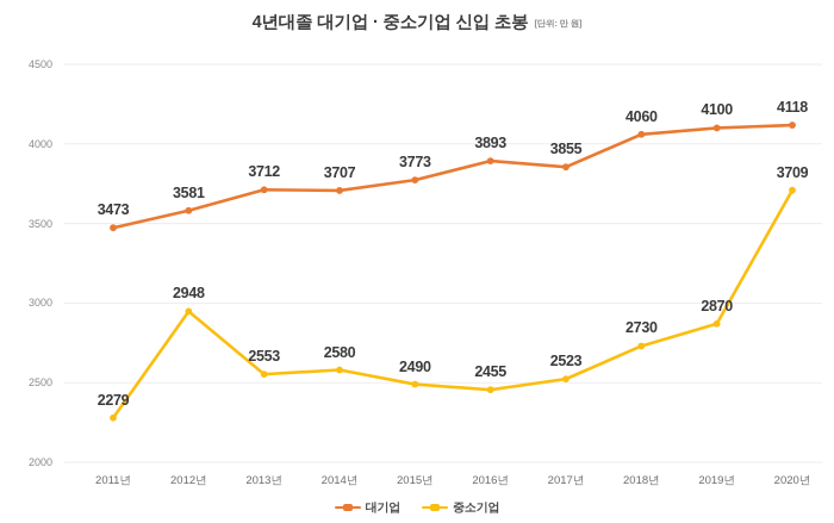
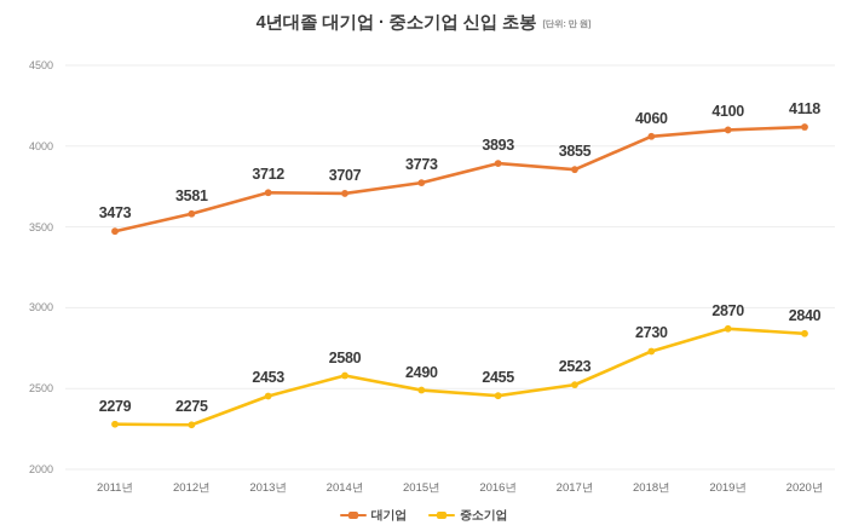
중소기업/2012년: 2948 -> 2275
중소기업/2013년: 2553 -> 2453
중소기업/2020년: 3709 -> 2840
